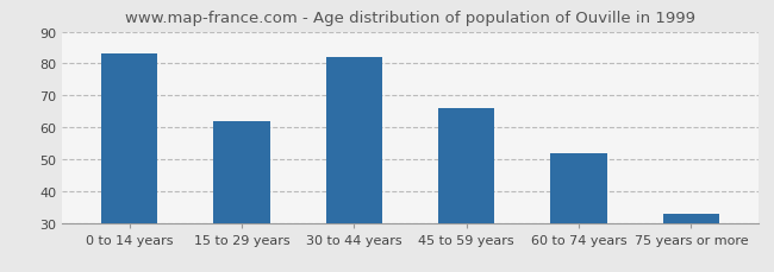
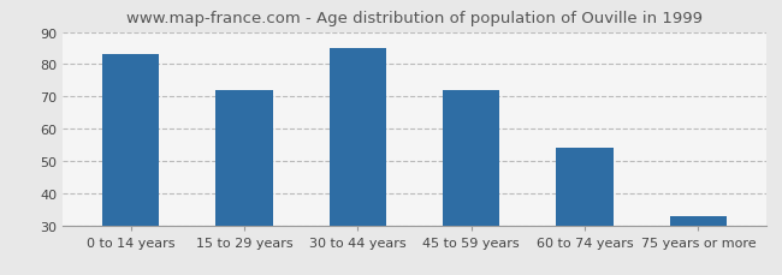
15 to 29 years: 62 -> 72
30 to 44 years: 82 -> 85
45 to 59 years: 66 -> 72
60 to 74 years: 52 -> 54
